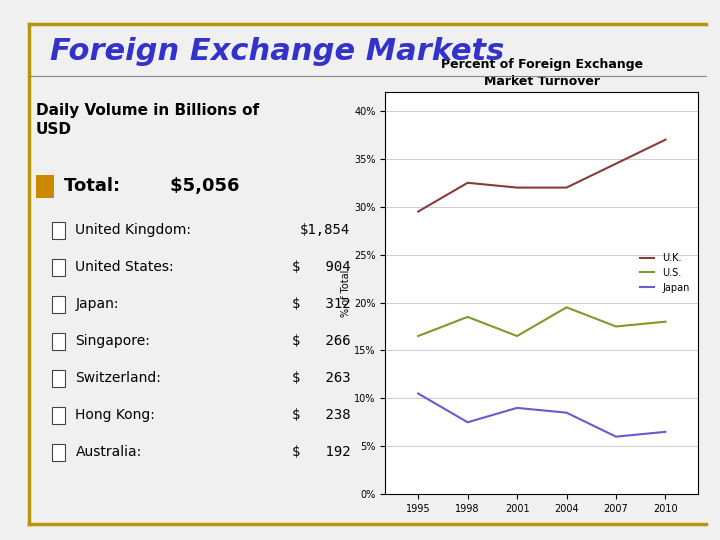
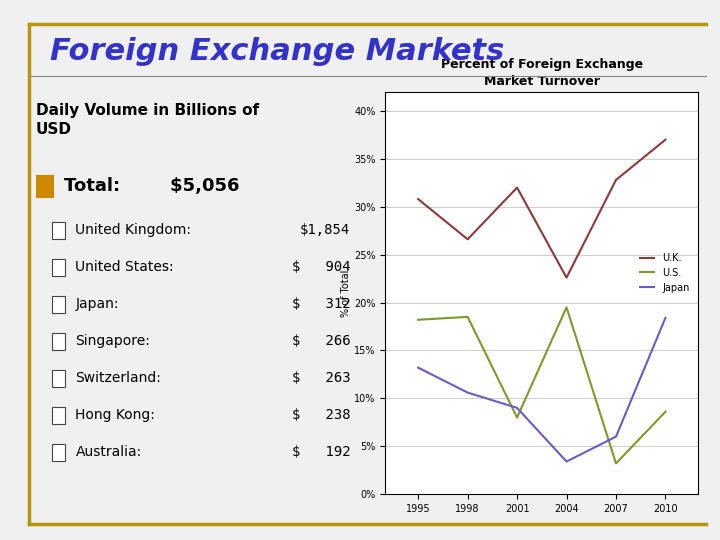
U.K./1995: 29.5% -> 30.8%
U.S./1995: 16.5% -> 18.2%
Japan/1995: 10.5% -> 13.2%
U.K./1998: 32.5% -> 26.6%
Japan/1998: 7.5% -> 10.6%
U.S./2001: 16.5% -> 8.0%
U.K./2004: 32.0% -> 22.6%
Japan/2004: 8.5% -> 3.4%
U.K./2007: 34.5% -> 32.8%
U.S./2007: 17.5% -> 3.2%
U.S./2010: 18.0% -> 8.6%
Japan/2010: 6.5% -> 18.4%
